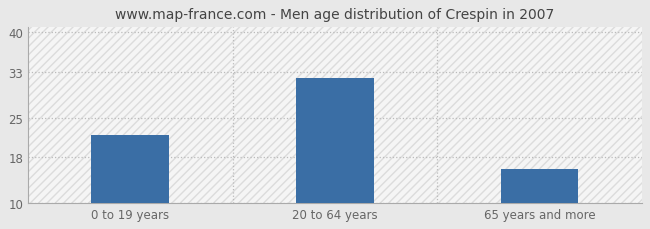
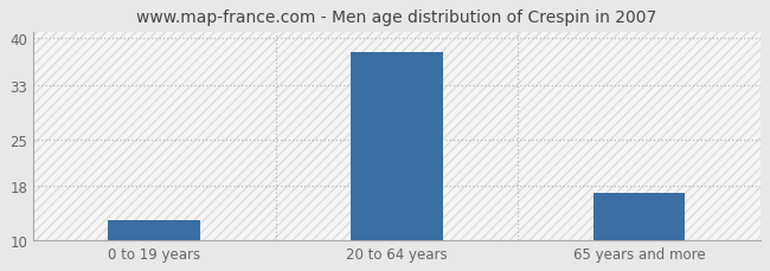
0 to 19 years: 22 -> 13
20 to 64 years: 32 -> 38
65 years and more: 16 -> 17
